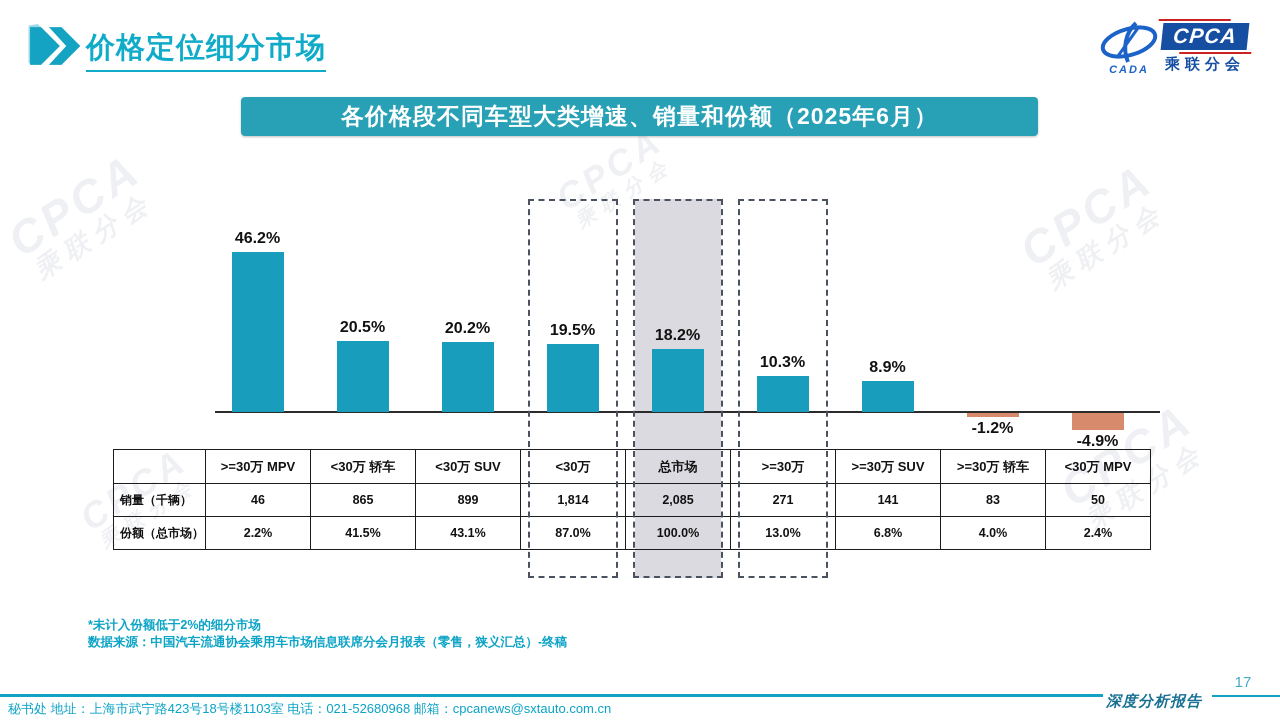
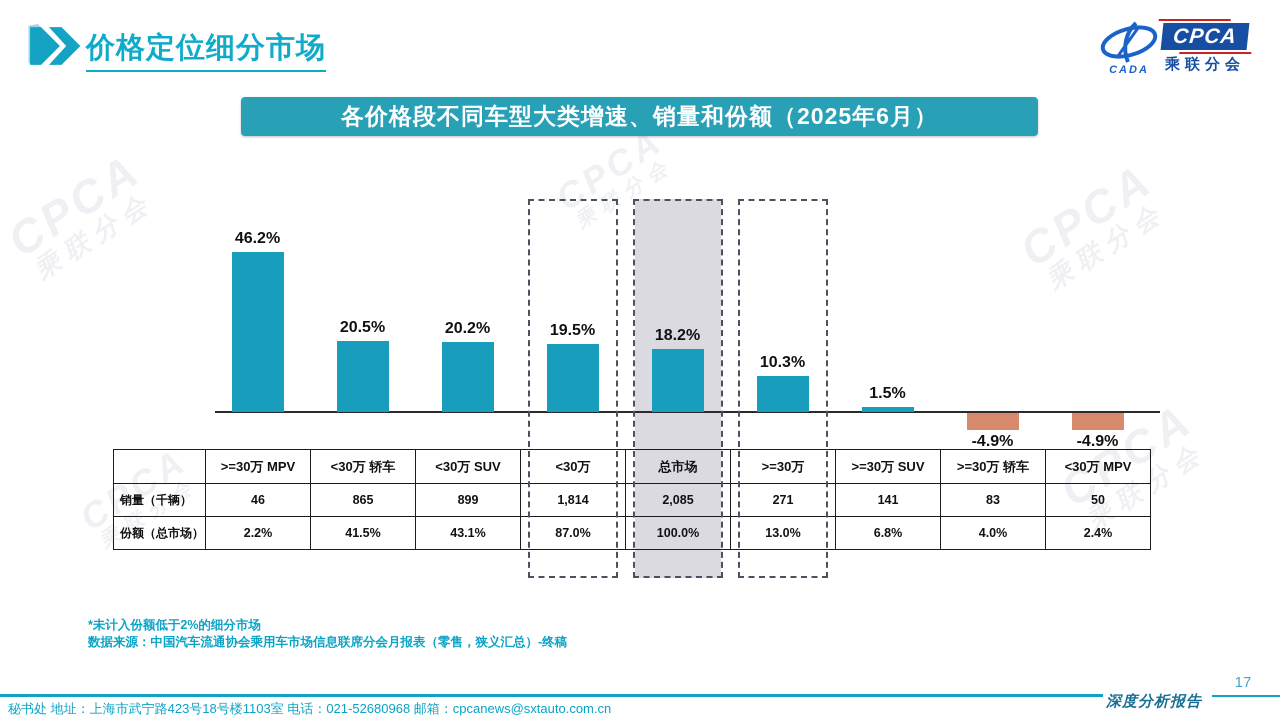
>=30万 SUV: 8.9% -> 1.5%
>=30万 轿车: -1.2% -> -4.9%
